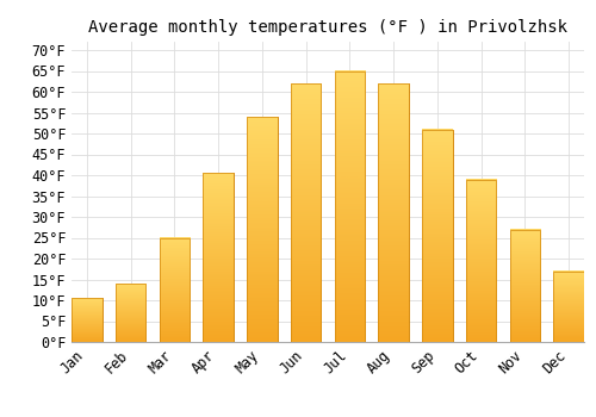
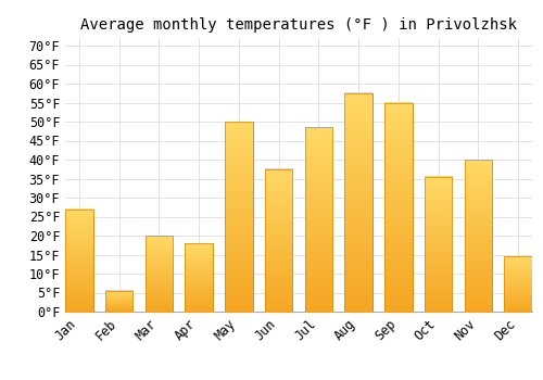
Jan: 10.5°F -> 27.0°F
Feb: 14.0°F -> 5.5°F
Mar: 25.0°F -> 20.0°F
Apr: 40.5°F -> 18.0°F
May: 54.0°F -> 50.0°F
Jun: 62.0°F -> 37.5°F
Jul: 65.0°F -> 48.5°F
Aug: 62.0°F -> 57.5°F
Sep: 51.0°F -> 55.0°F
Oct: 39.0°F -> 35.5°F
Nov: 27.0°F -> 40.0°F
Dec: 17.0°F -> 14.5°F
